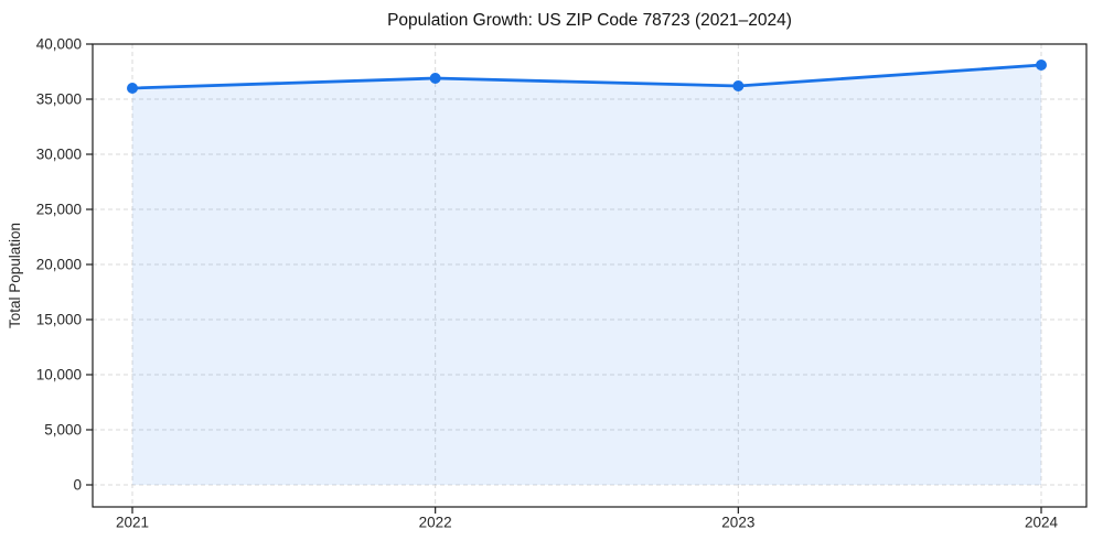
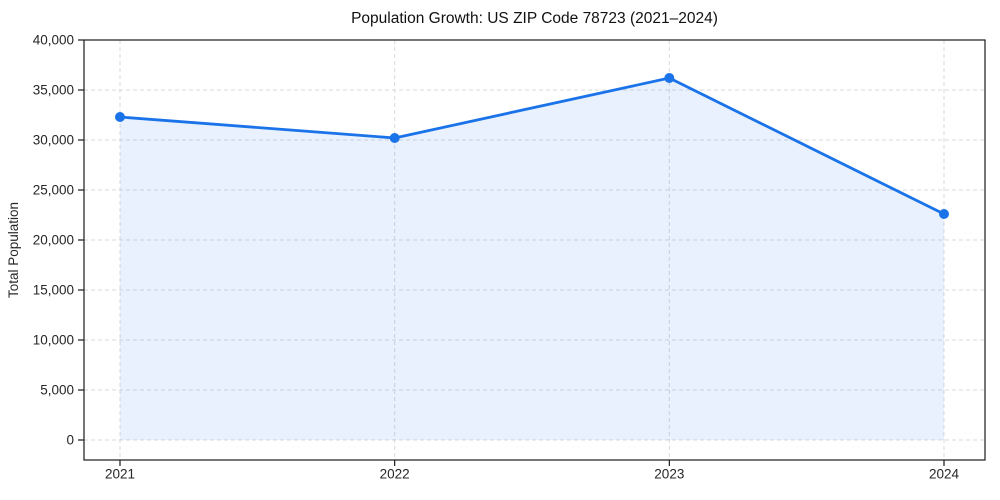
2021: 36000 -> 32300
2022: 36900 -> 30200
2024: 38100 -> 22600
